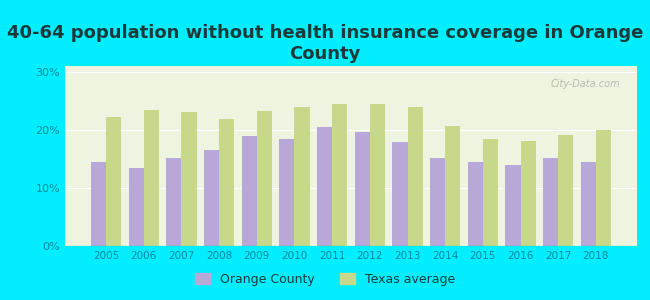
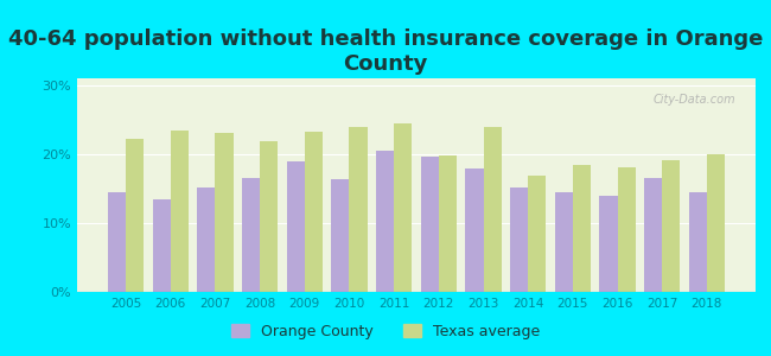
Orange County/2010: 18.5% -> 16.4%
Texas average/2012: 24.5% -> 19.8%
Texas average/2014: 20.7% -> 16.8%
Orange County/2017: 15.2% -> 16.6%
